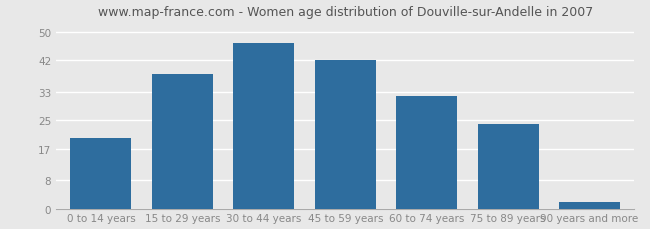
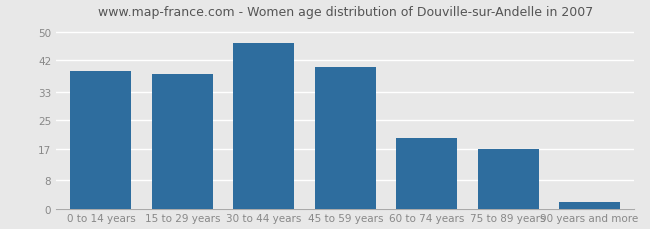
0 to 14 years: 20 -> 39
45 to 59 years: 42 -> 40
60 to 74 years: 32 -> 20
75 to 89 years: 24 -> 17
